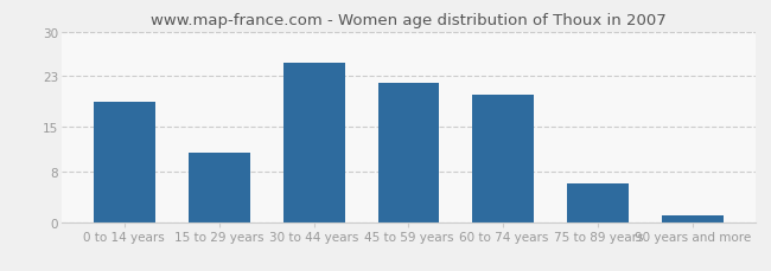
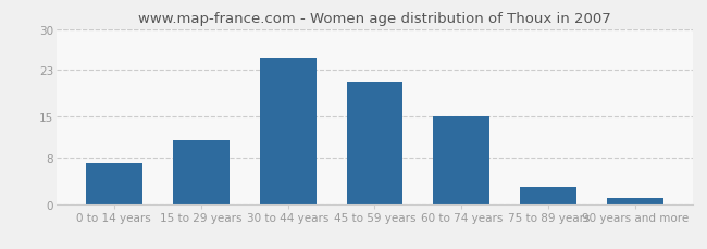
0 to 14 years: 19 -> 7
45 to 59 years: 22 -> 21
60 to 74 years: 20 -> 15
75 to 89 years: 6 -> 3
